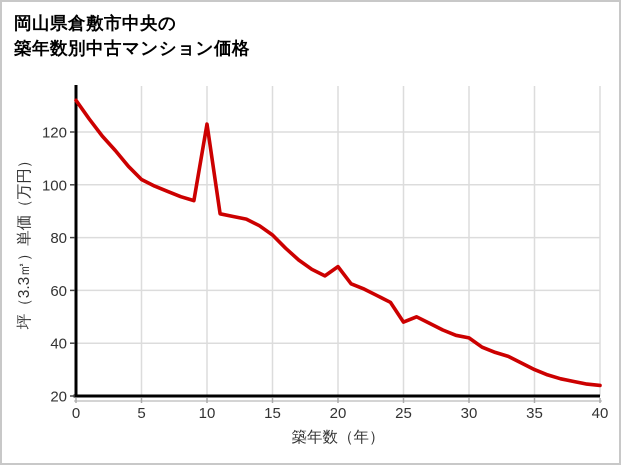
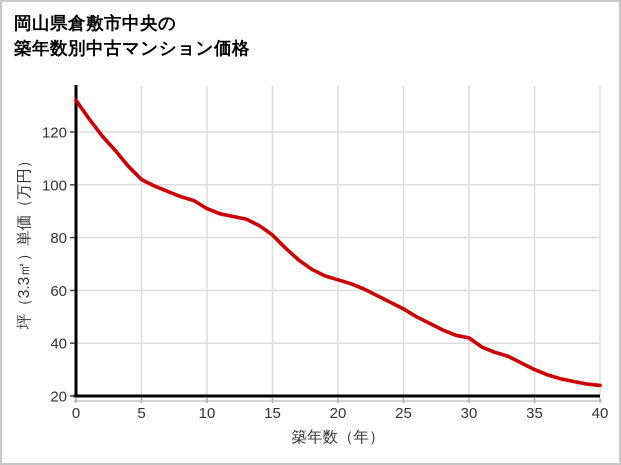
10: 123 -> 91
20: 69 -> 64
25: 48 -> 53
